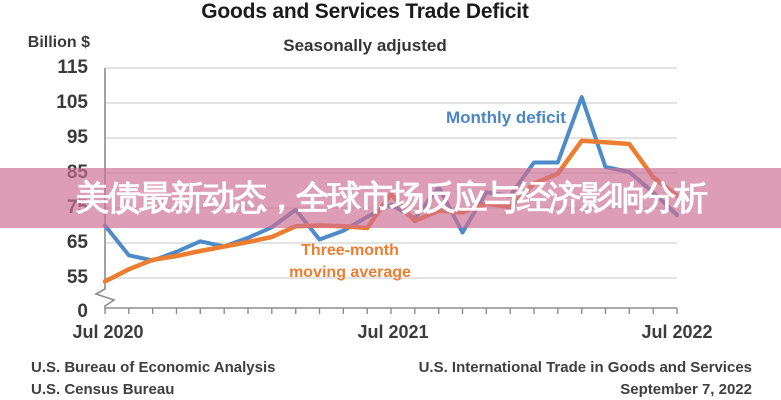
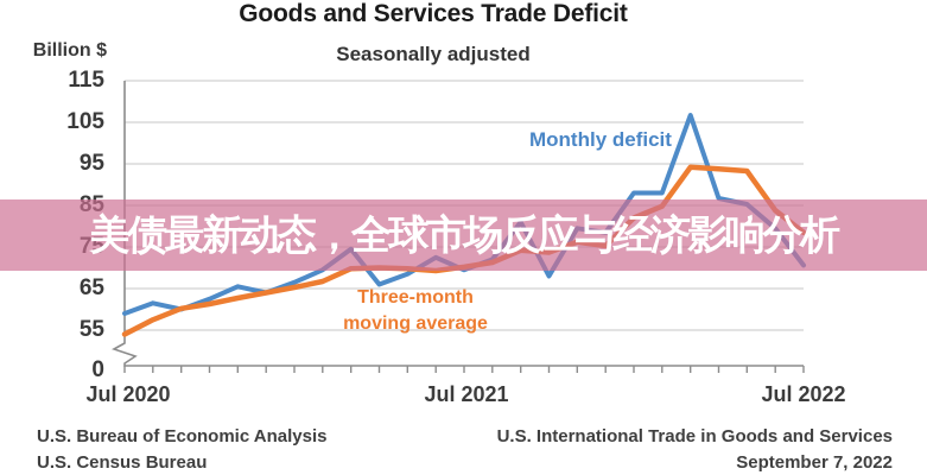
Monthly deficit/Jul 2020: 70 -> 59
Monthly deficit/Jul 2021: 76 -> 70
Three-month moving average/Jul 2021: 79 -> 70
Monthly deficit/Jul 2022: 73 -> 71
